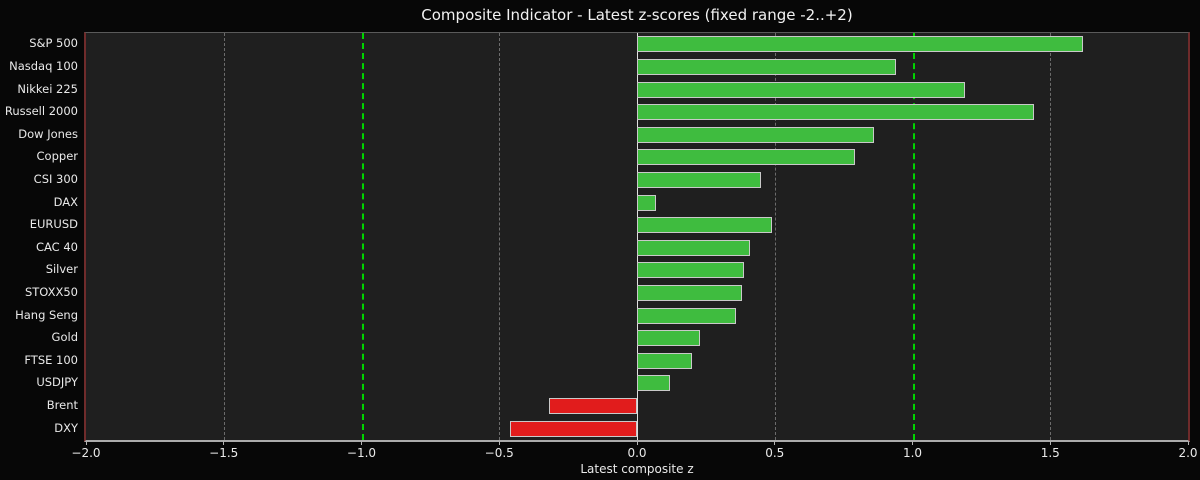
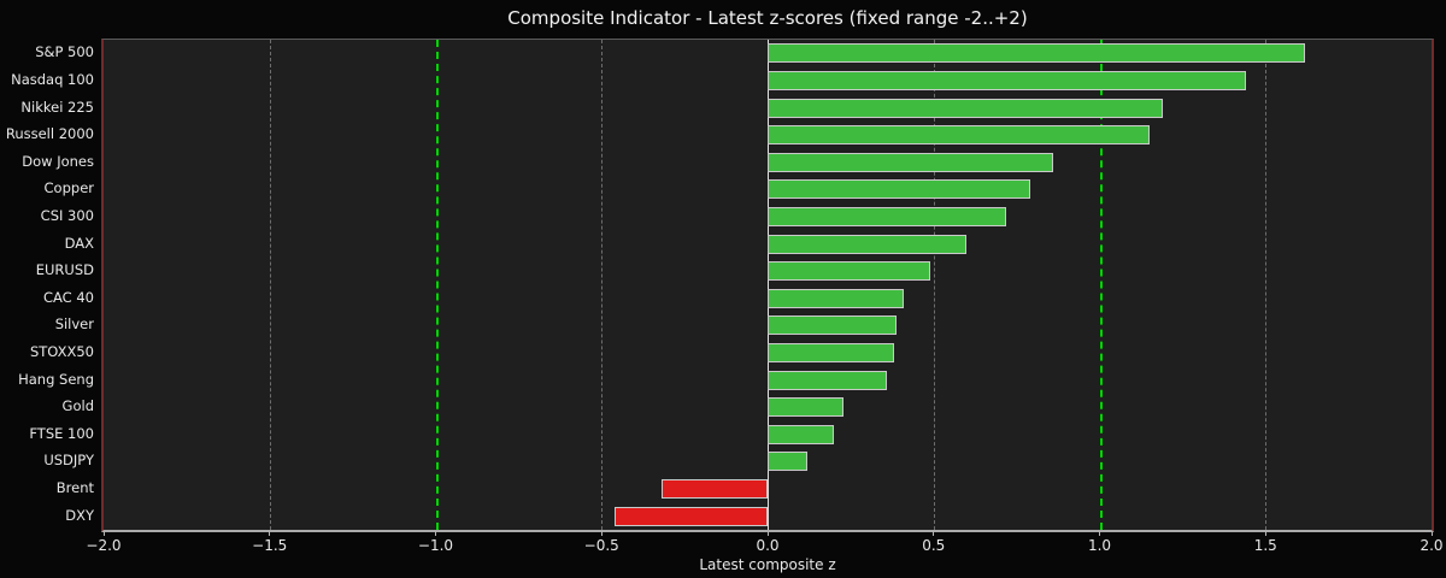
Nasdaq 100: 0.94 -> 1.44
Russell 2000: 1.44 -> 1.15
CSI 300: 0.45 -> 0.72
DAX: 0.07 -> 0.60
